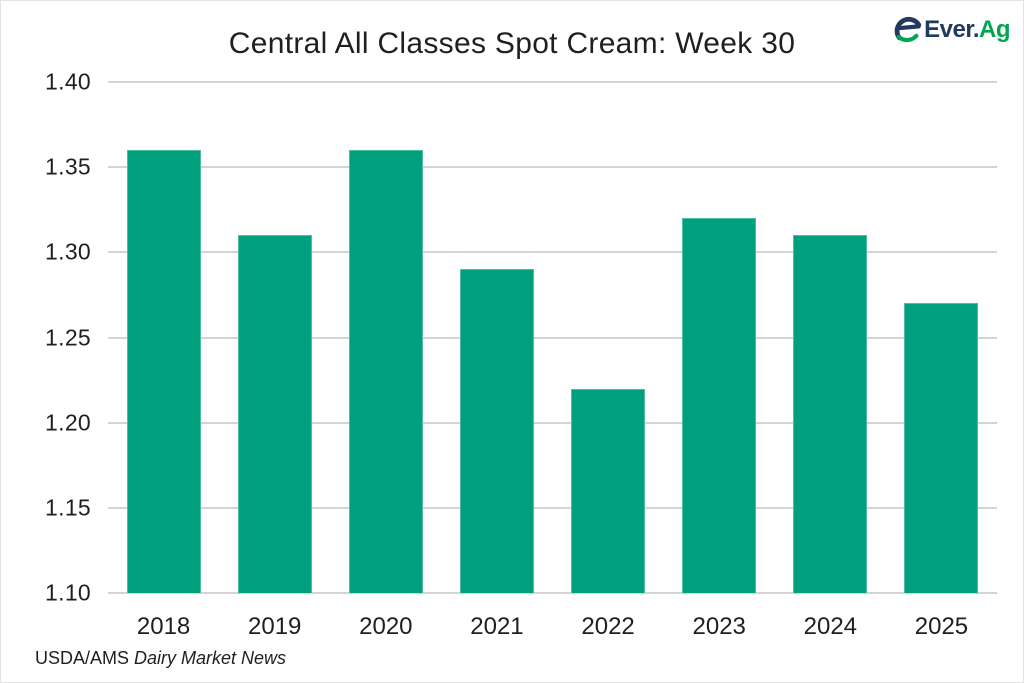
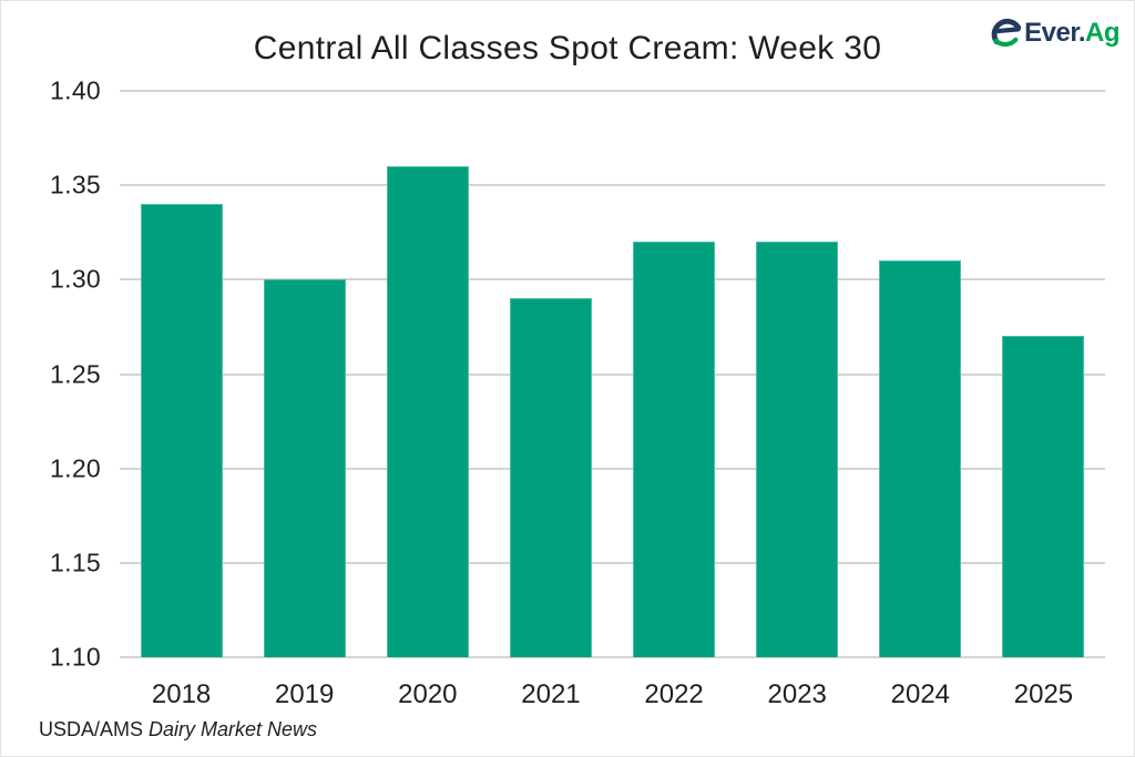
2018: 1.36 -> 1.34
2019: 1.31 -> 1.30
2022: 1.22 -> 1.32
